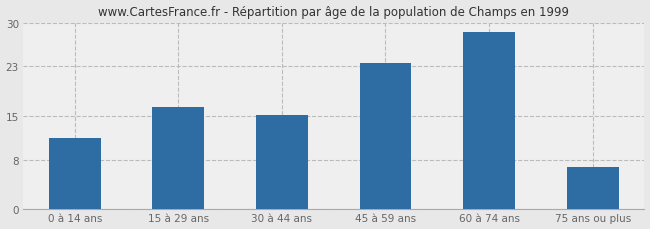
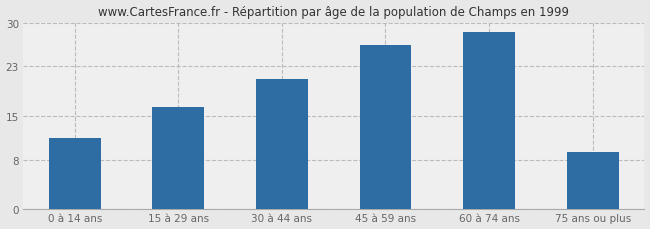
30 à 44 ans: 15.1 -> 21.0
45 à 59 ans: 23.5 -> 26.4
75 ans ou plus: 6.8 -> 9.2
